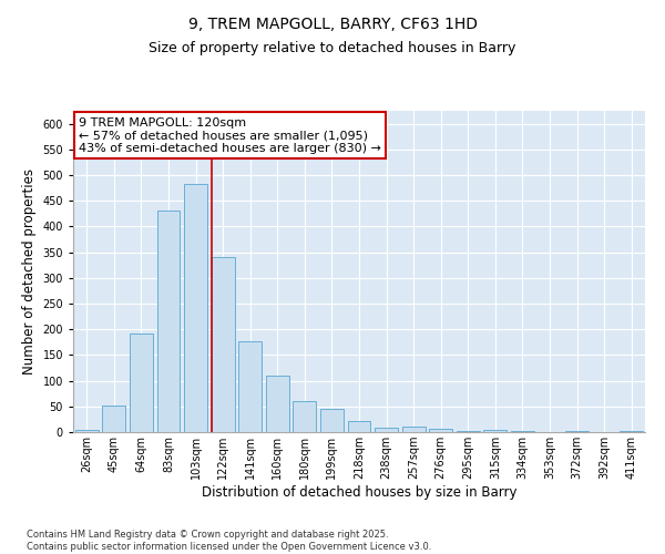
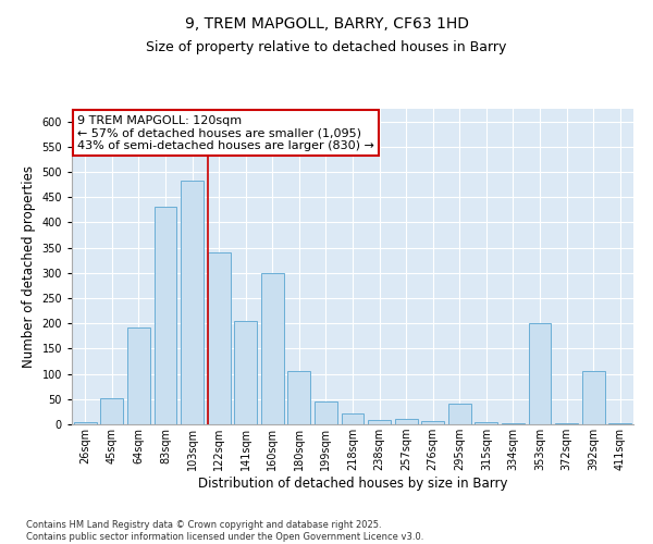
141sqm: 176 -> 205
160sqm: 110 -> 300
180sqm: 60 -> 105
295sqm: 2 -> 40
353sqm: 1 -> 200
392sqm: 1 -> 105
